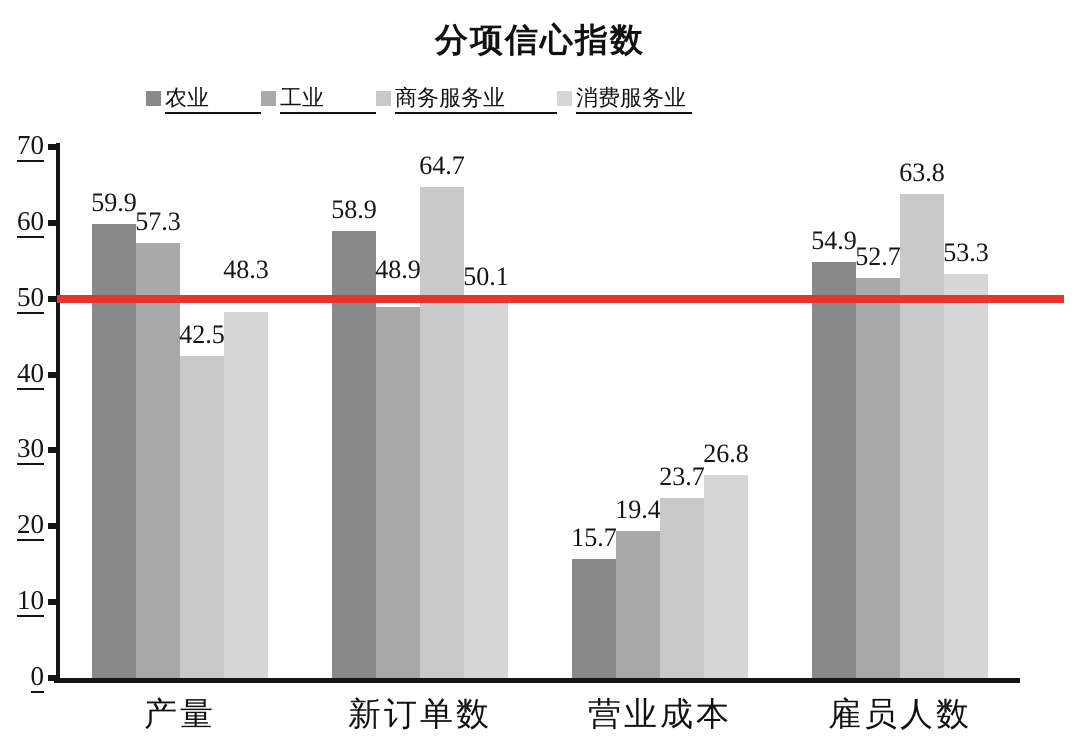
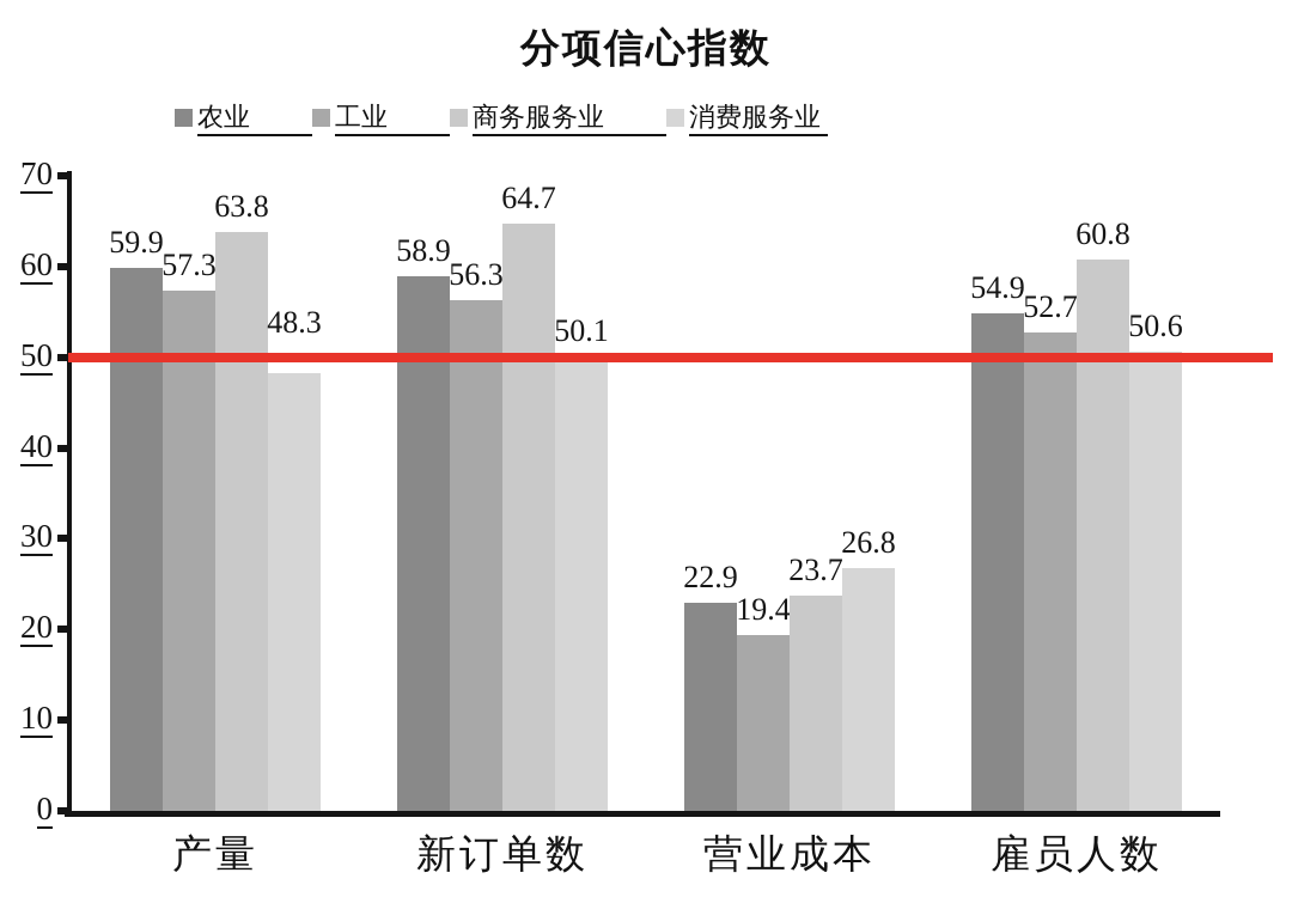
商务服务业/产量: 42.5 -> 63.8
工业/新订单数: 48.9 -> 56.3
农业/营业成本: 15.7 -> 22.9
商务服务业/雇员人数: 63.8 -> 60.8
消费服务业/雇员人数: 53.3 -> 50.6
